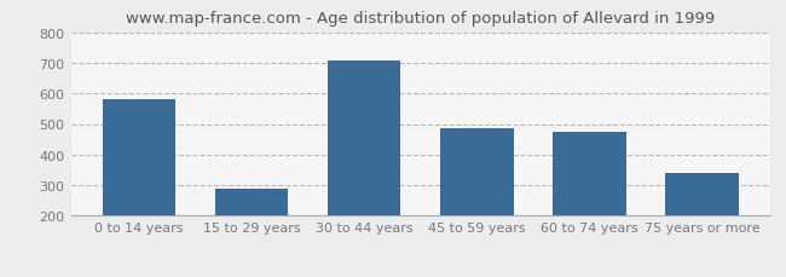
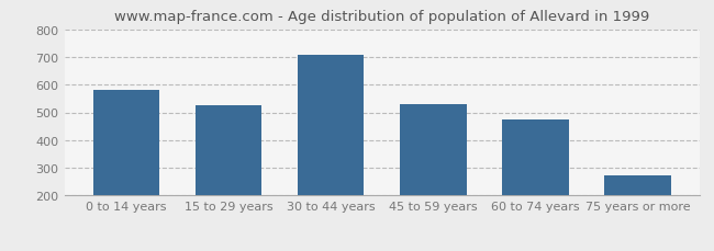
15 to 29 years: 290 -> 527
45 to 59 years: 485 -> 528
75 years or more: 340 -> 271
